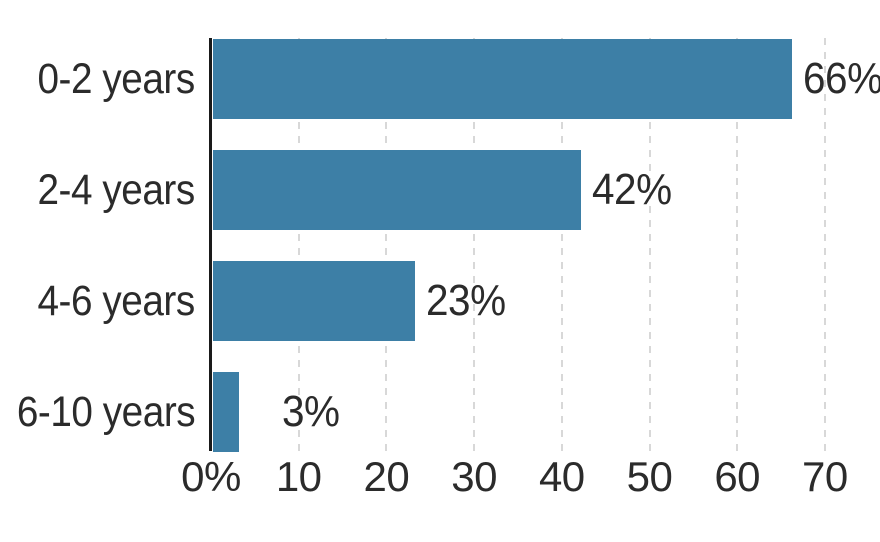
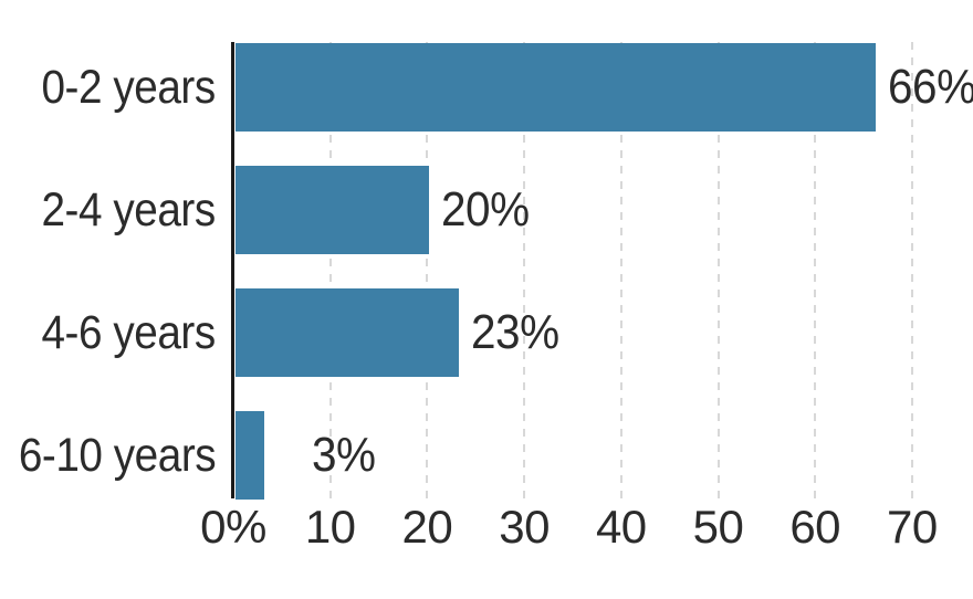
2-4 years: 42% -> 20%
